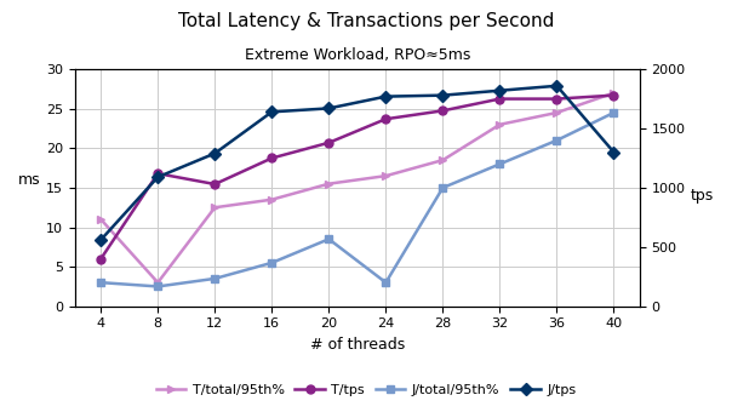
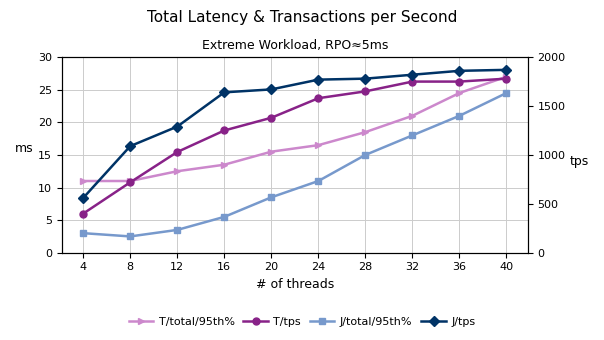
T/total/95th%/8: 3.0 -> 11.0
T/tps/8: 1120 -> 720
J/total/95th%/24: 3.0 -> 11.0
T/total/95th%/32: 23.0 -> 21.0
J/tps/40: 1300 -> 1870
